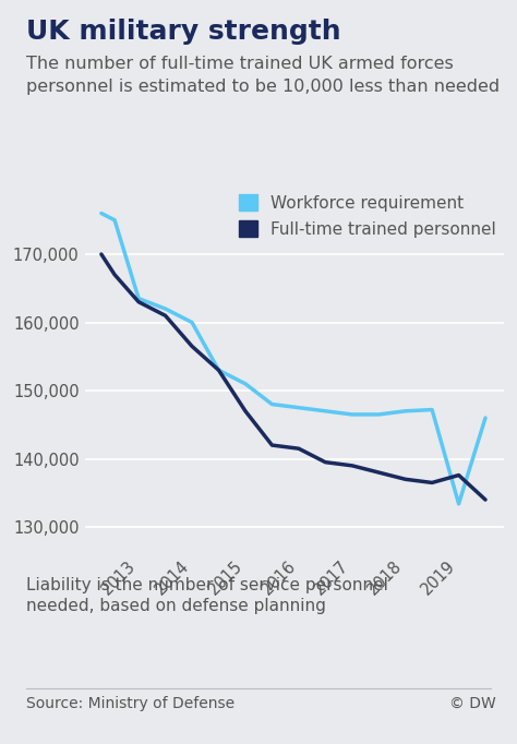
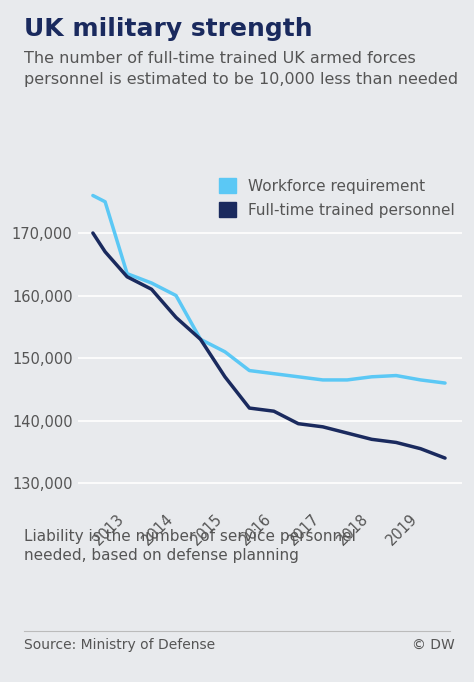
Workforce requirement/2019: 133,400 -> 146,500
Full-time trained personnel/2019: 137,600 -> 135,500
